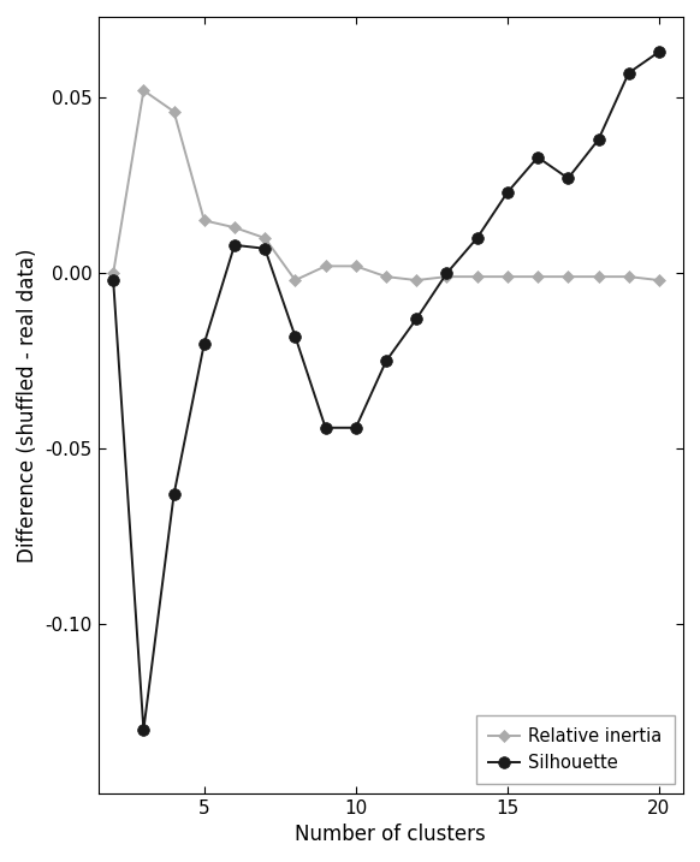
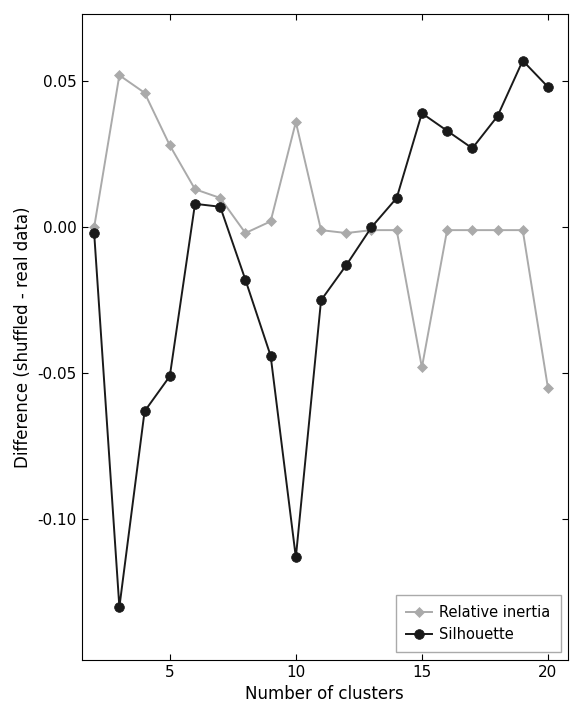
Relative inertia/5: 0.015 -> 0.028
Silhouette/5: -0.020 -> -0.051
Relative inertia/10: 0.002 -> 0.036
Silhouette/10: -0.044 -> -0.113
Relative inertia/15: -0.001 -> -0.048
Silhouette/15: 0.023 -> 0.039
Relative inertia/20: -0.002 -> -0.055
Silhouette/20: 0.063 -> 0.048
